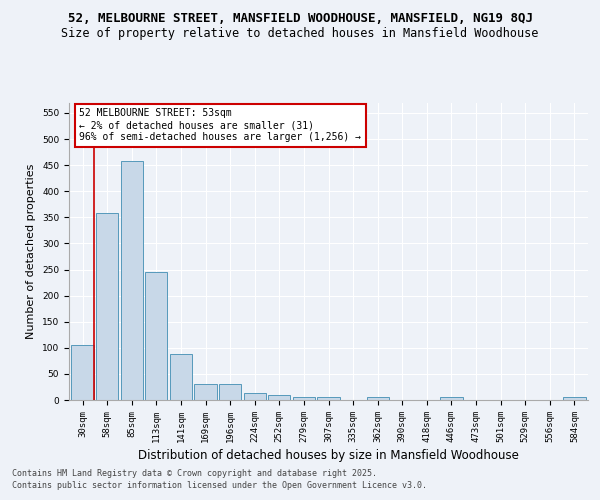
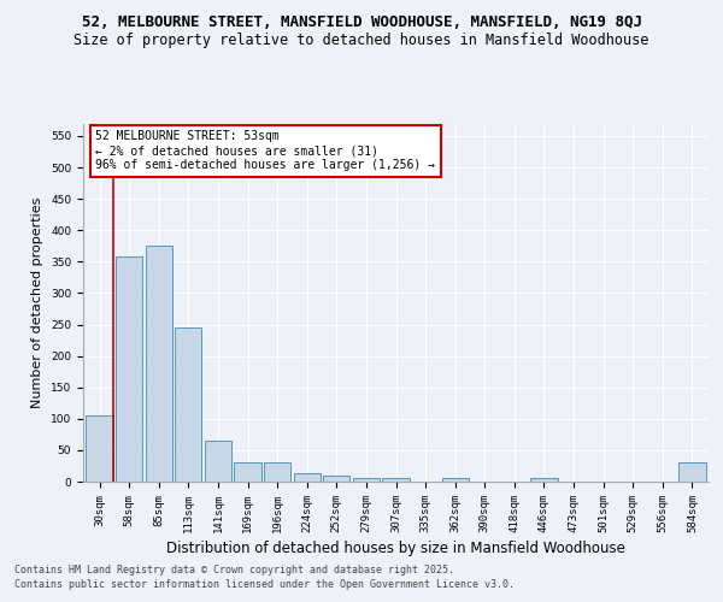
85sqm: 457 -> 376
141sqm: 88 -> 66
584sqm: 5 -> 30
